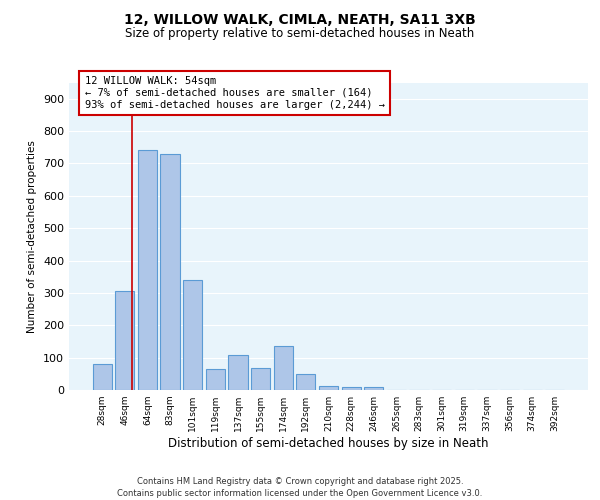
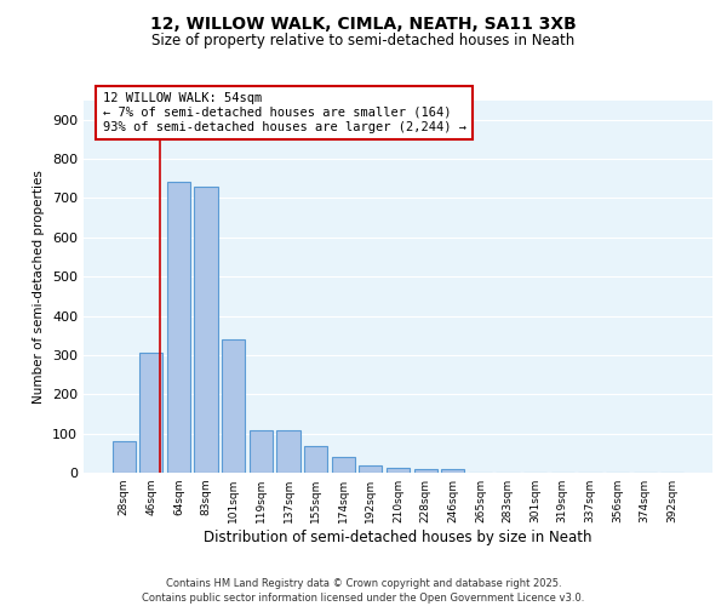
119sqm: 65 -> 108
174sqm: 135 -> 40
192sqm: 50 -> 18
